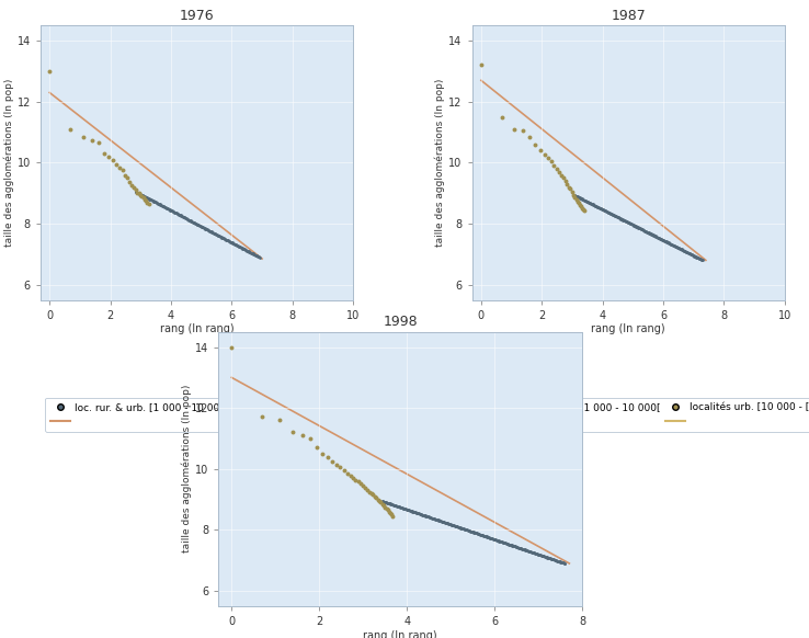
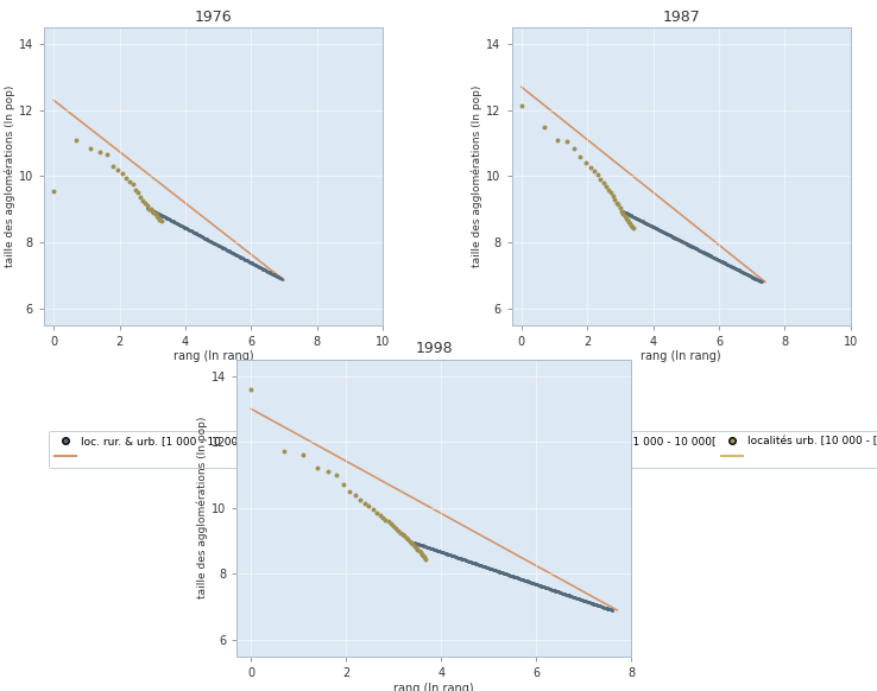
1976/localités urb. [10 000 - [/0: 13.00 -> 9.55
1987/localités urb. [10 000 - [/0: 13.20 -> 12.15
1998/localités urb. [10 000 - [/0: 14.00 -> 13.60
